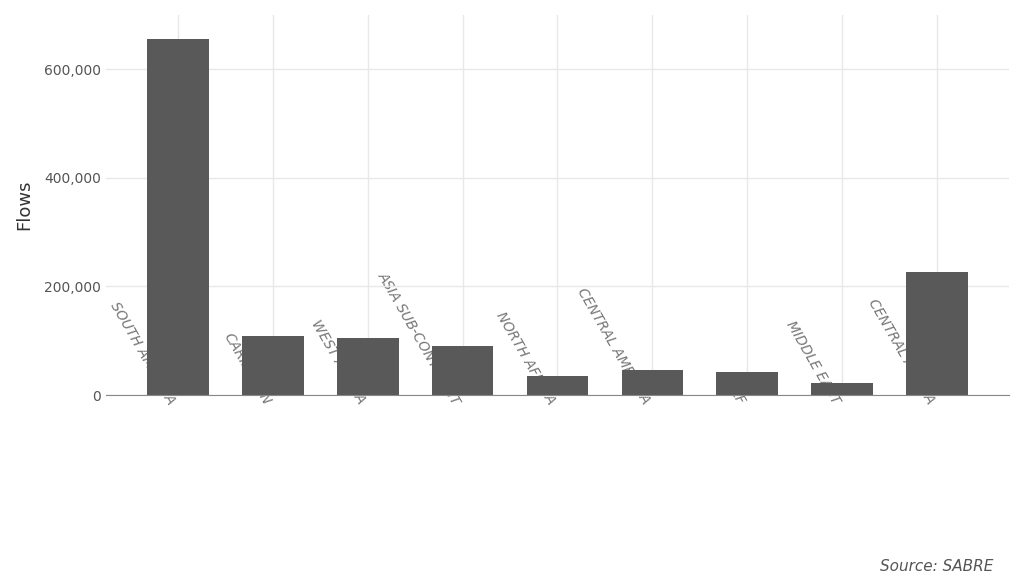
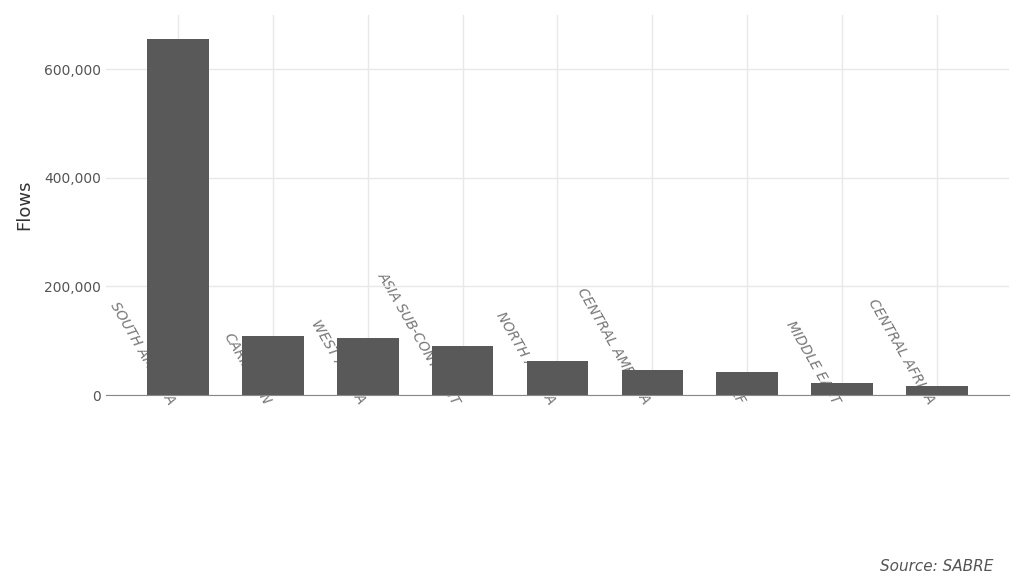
NORTH AFRICA: 36,000 -> 62,000
CENTRAL AFRICA: 226,000 -> 16,000
